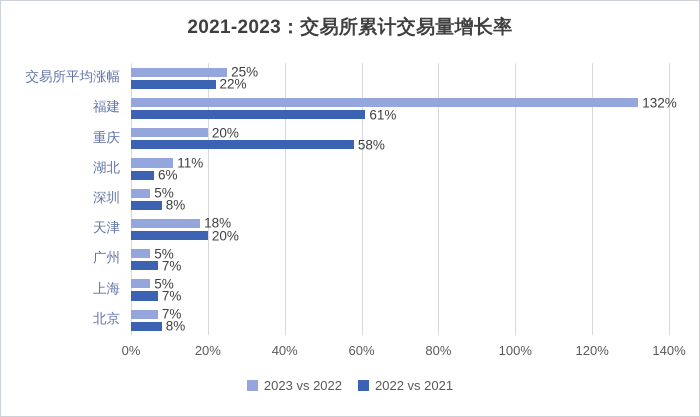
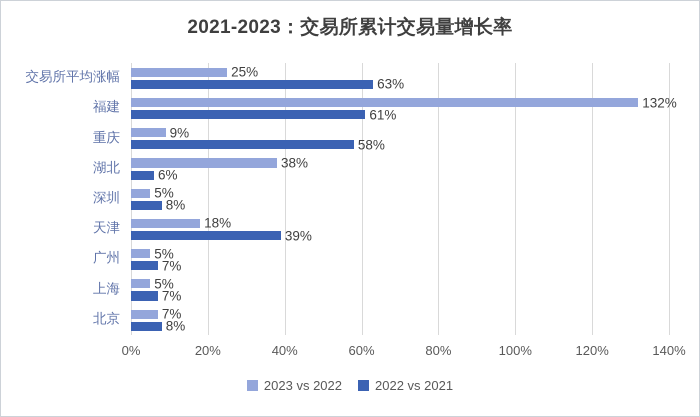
2022 vs 2021/交易所平均涨幅: 22% -> 63%
2023 vs 2022/重庆: 20% -> 9%
2023 vs 2022/湖北: 11% -> 38%
2022 vs 2021/天津: 20% -> 39%
